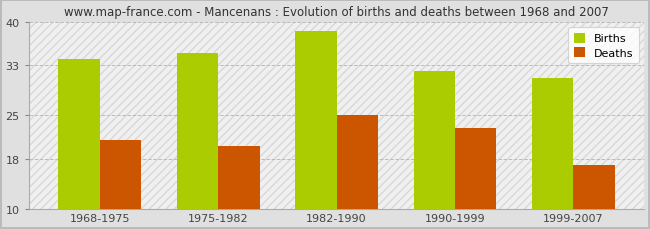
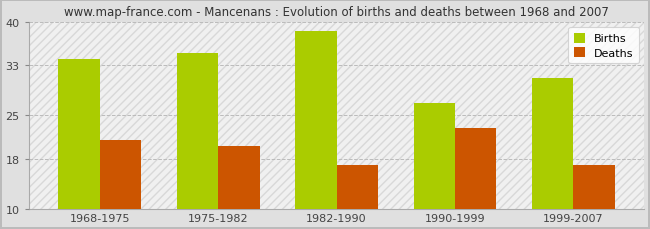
Deaths/1982-1990: 25 -> 17
Births/1990-1999: 32.0 -> 27.0
